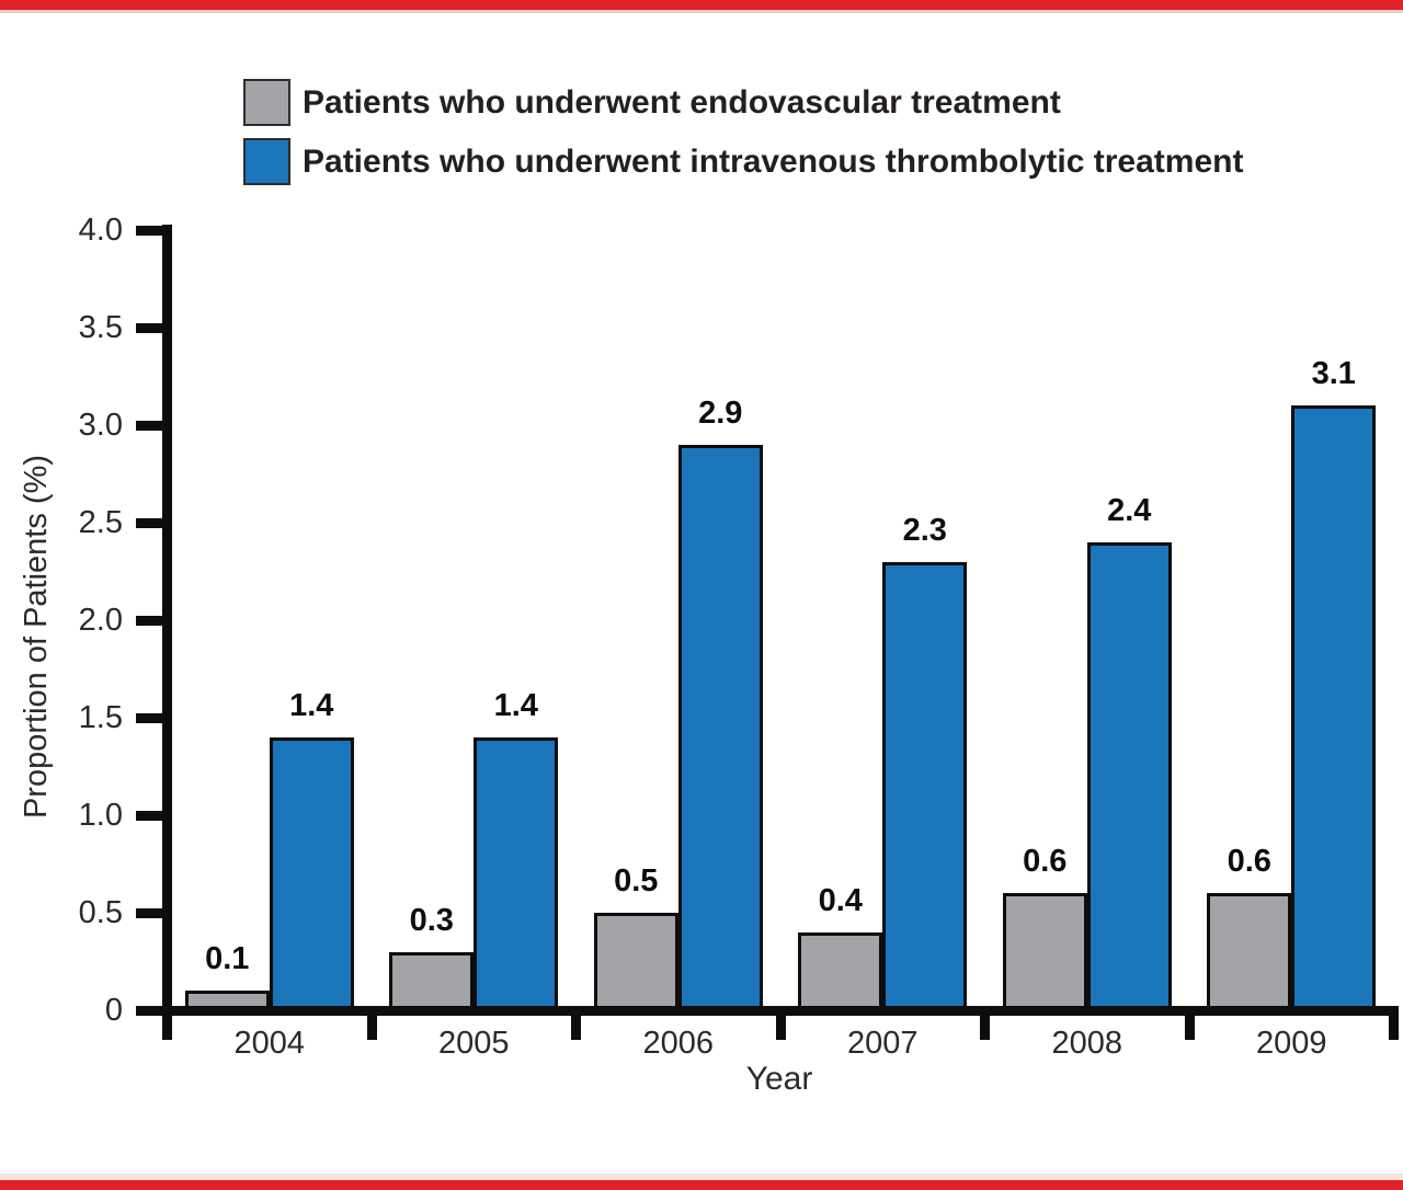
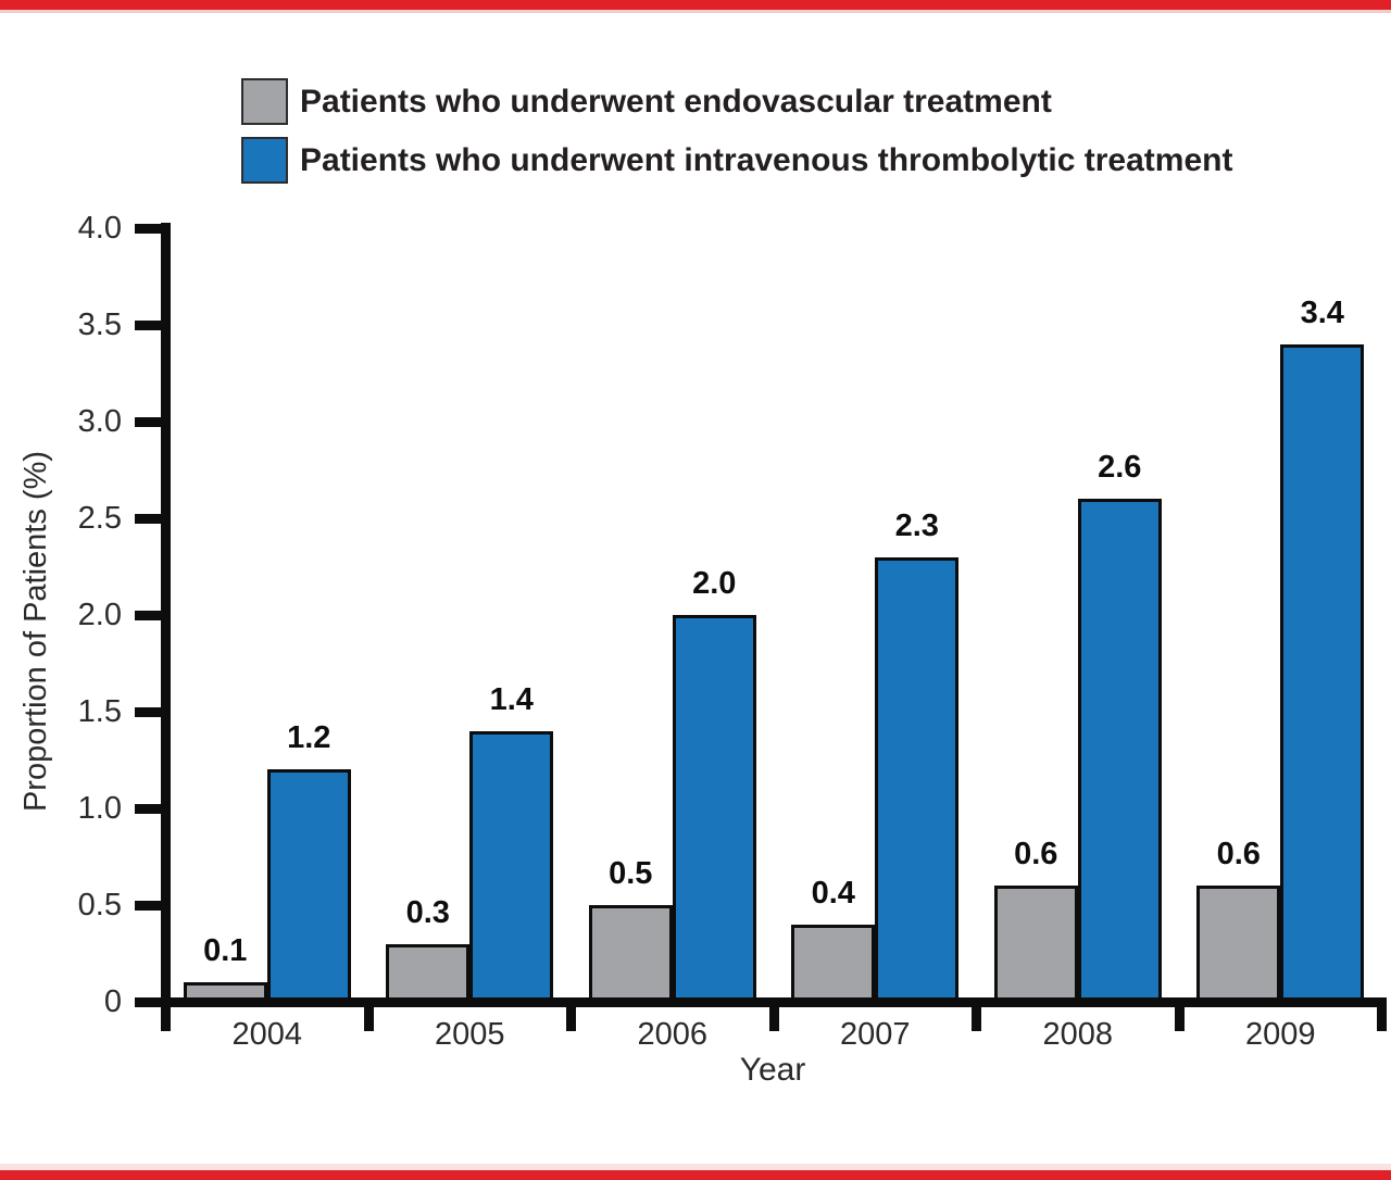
Patients who underwent intravenous thrombolytic treatment/2004: 1.4 -> 1.2
Patients who underwent intravenous thrombolytic treatment/2006: 2.9 -> 2.0
Patients who underwent intravenous thrombolytic treatment/2008: 2.4 -> 2.6
Patients who underwent intravenous thrombolytic treatment/2009: 3.1 -> 3.4
